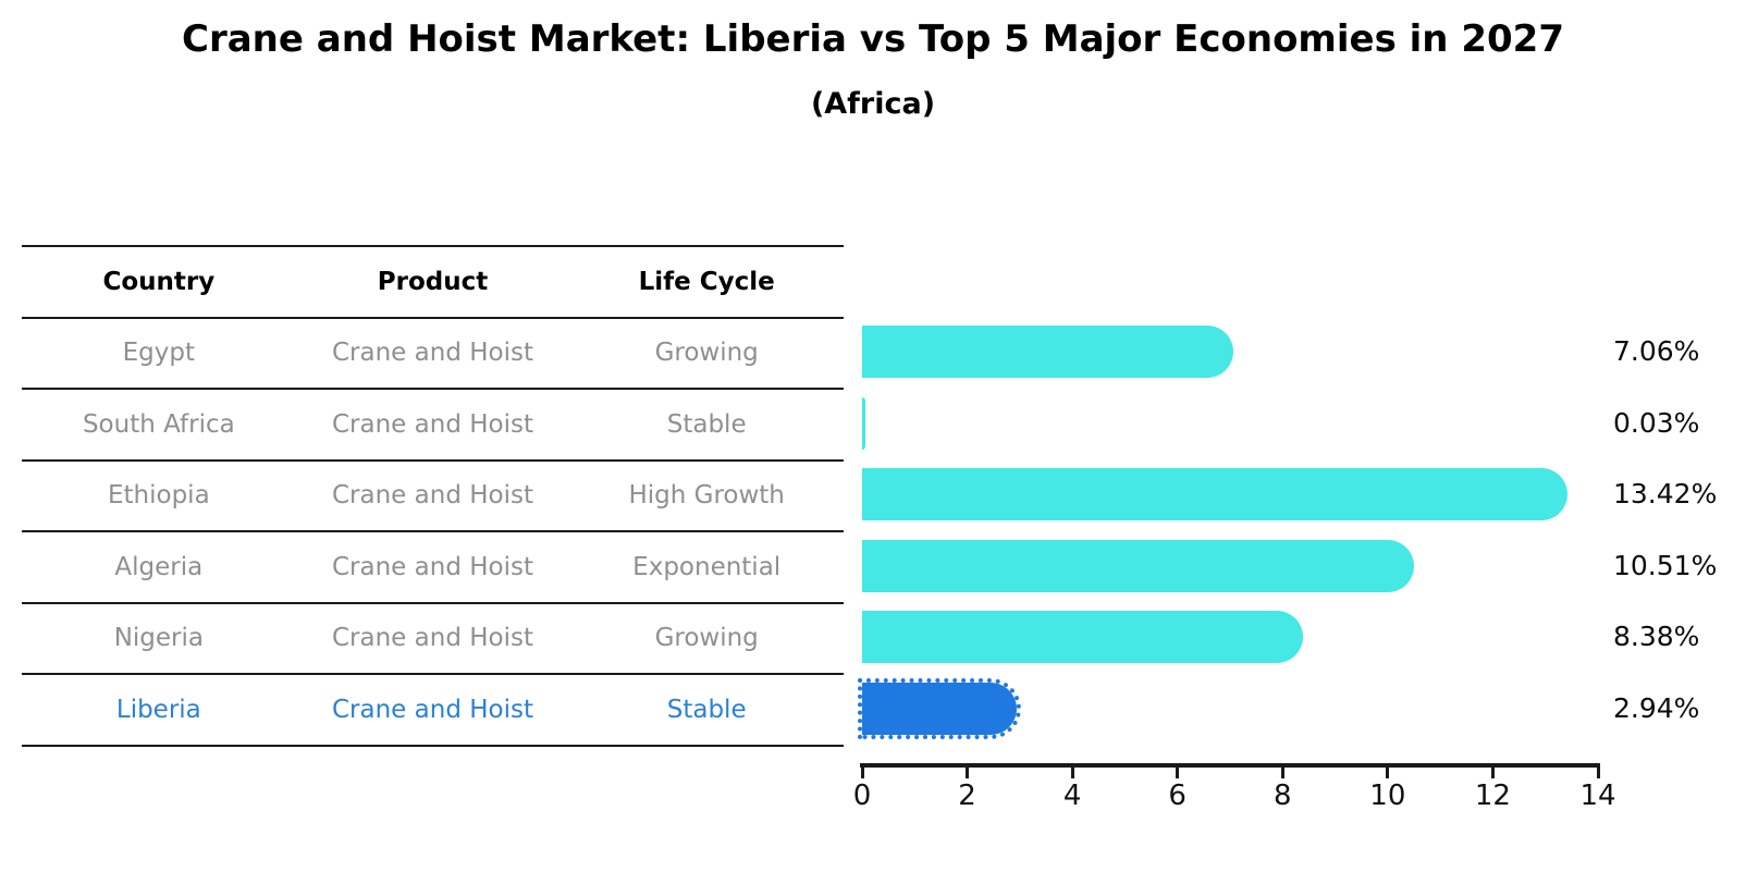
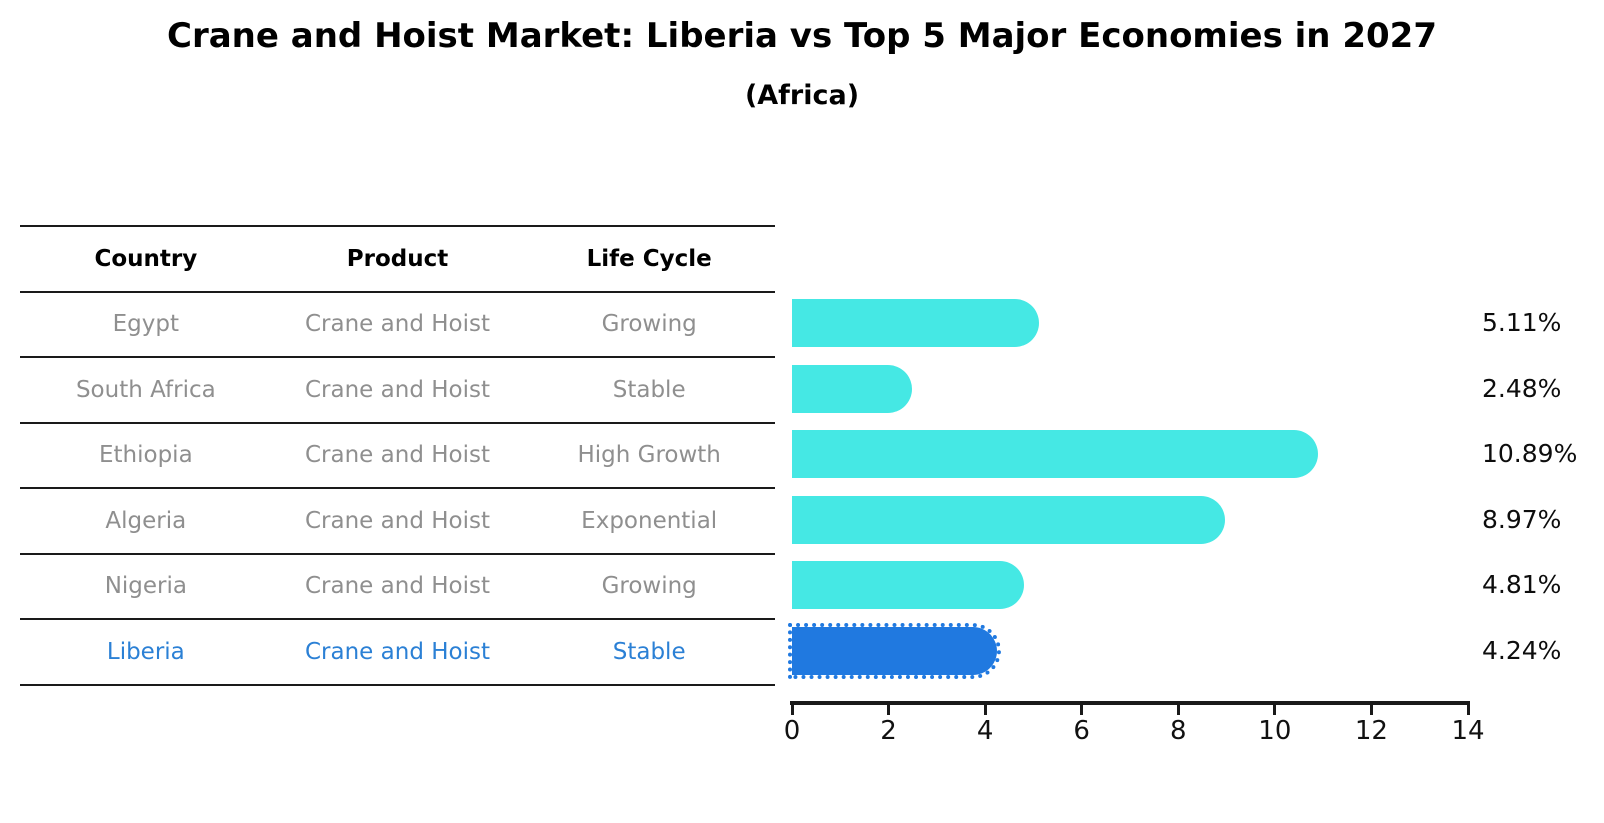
Egypt: 7.06% -> 5.11%
South Africa: 0.03% -> 2.48%
Ethiopia: 13.42% -> 10.89%
Algeria: 10.51% -> 8.97%
Nigeria: 8.38% -> 4.81%
Liberia: 2.94% -> 4.24%
